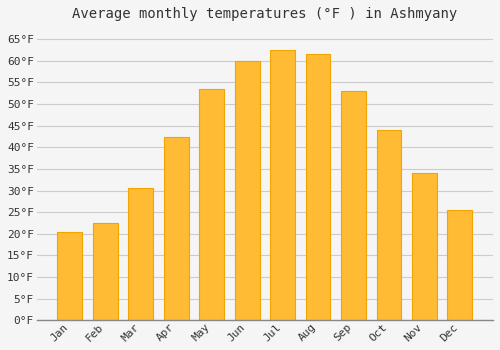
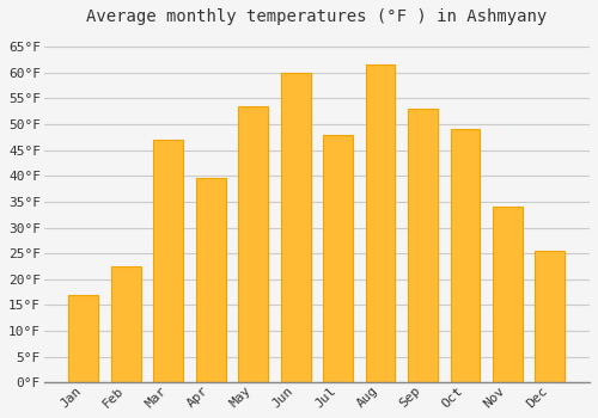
Jan: 20.5°F -> 17.0°F
Mar: 30.5°F -> 47.0°F
Apr: 42.5°F -> 39.5°F
Jul: 62.5°F -> 48.0°F
Oct: 44.0°F -> 49.0°F
